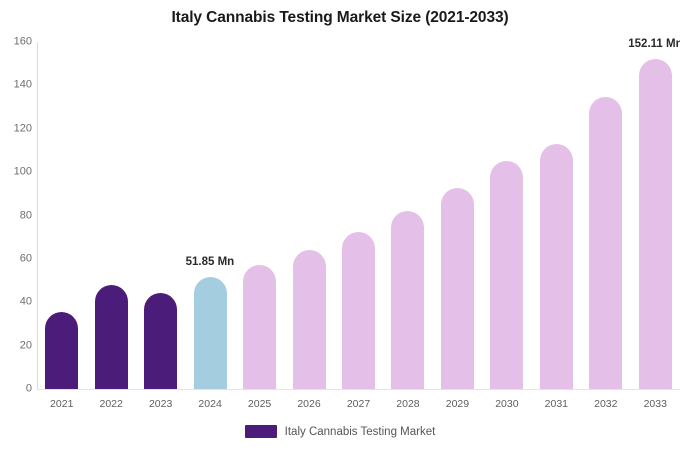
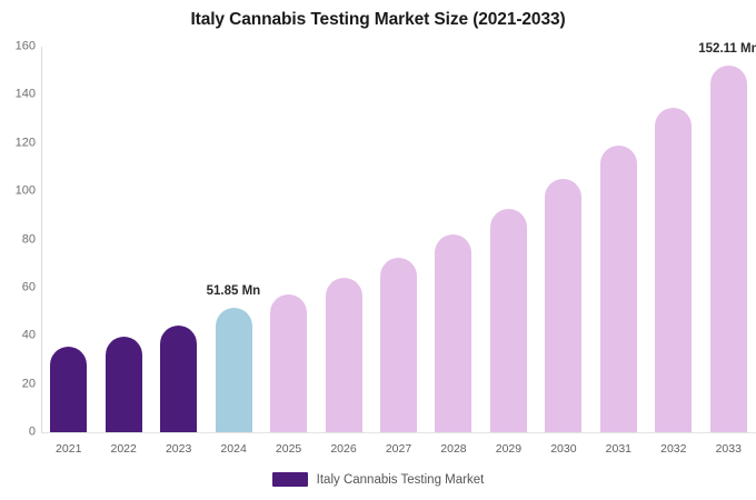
2022: 48 -> 40
2031: 113 -> 119
